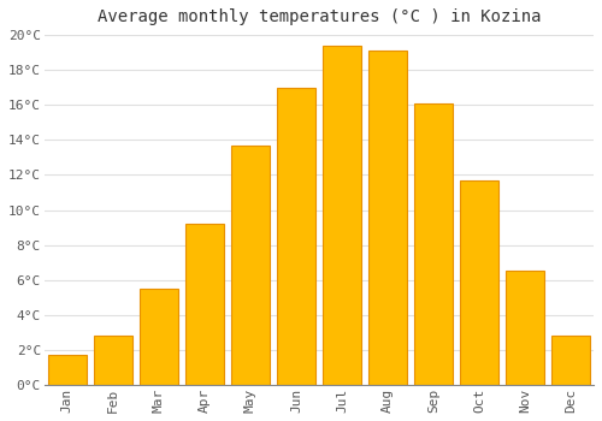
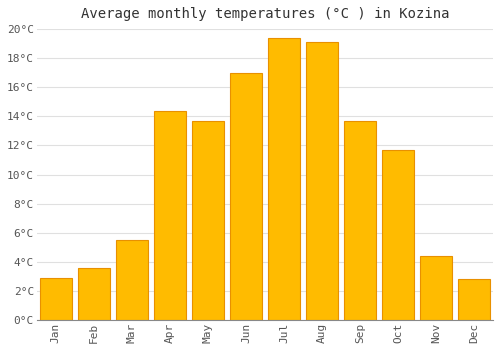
Jan: 1.7°C -> 2.9°C
Feb: 2.8°C -> 3.6°C
Apr: 9.2°C -> 14.4°C
Sep: 16.1°C -> 13.7°C
Nov: 6.5°C -> 4.4°C
